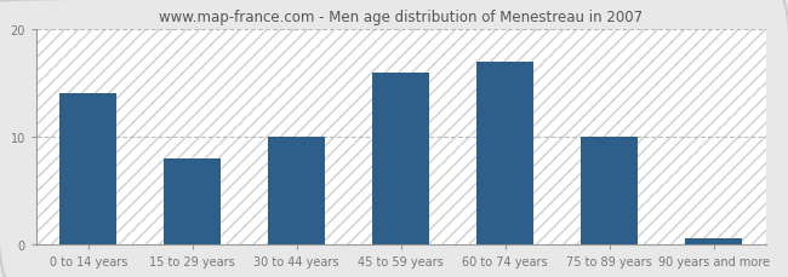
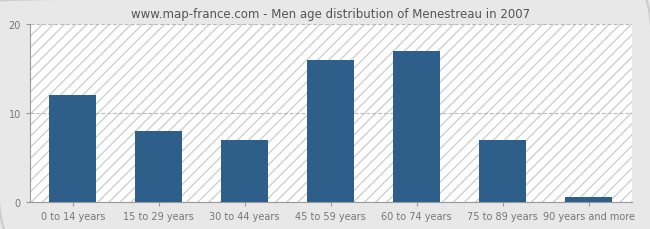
0 to 14 years: 14.0 -> 12.0
30 to 44 years: 10.0 -> 7.0
75 to 89 years: 10.0 -> 7.0
